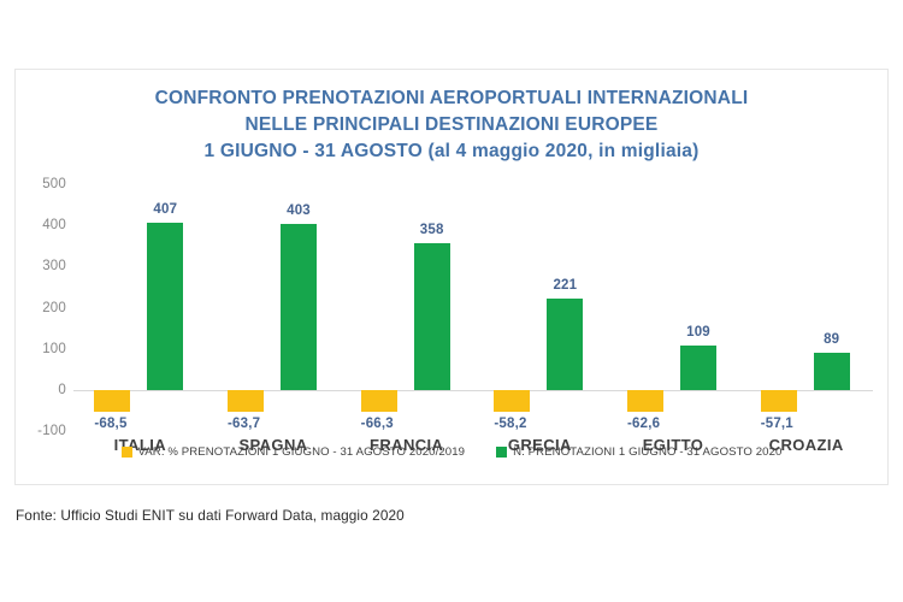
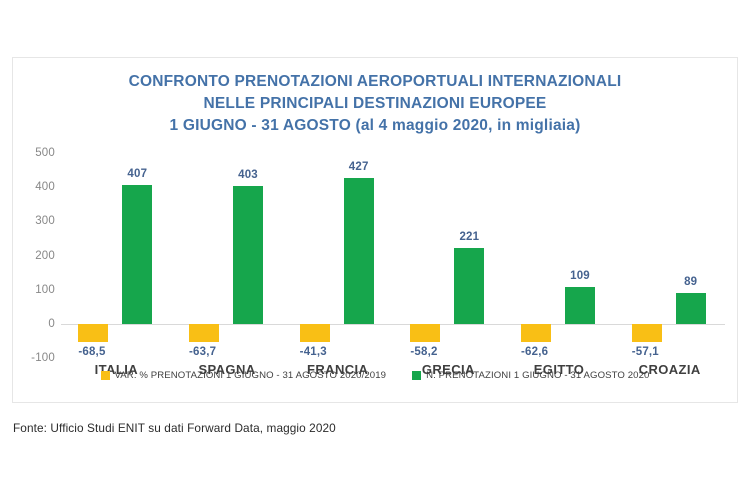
VAR. % PRENOTAZIONI 1 GIUGNO - 31 AGOSTO 2020/2019/FRANCIA: -66,3 -> -41,3
N. PRENOTAZIONI 1 GIUGNO - 31 AGOSTO 2020/FRANCIA: 358 -> 427
